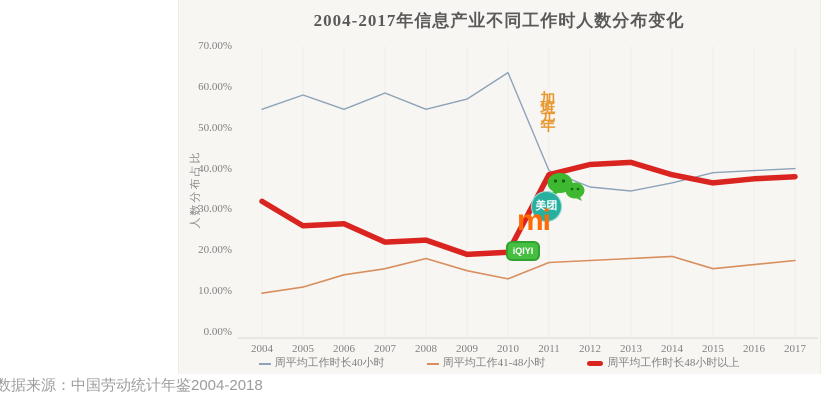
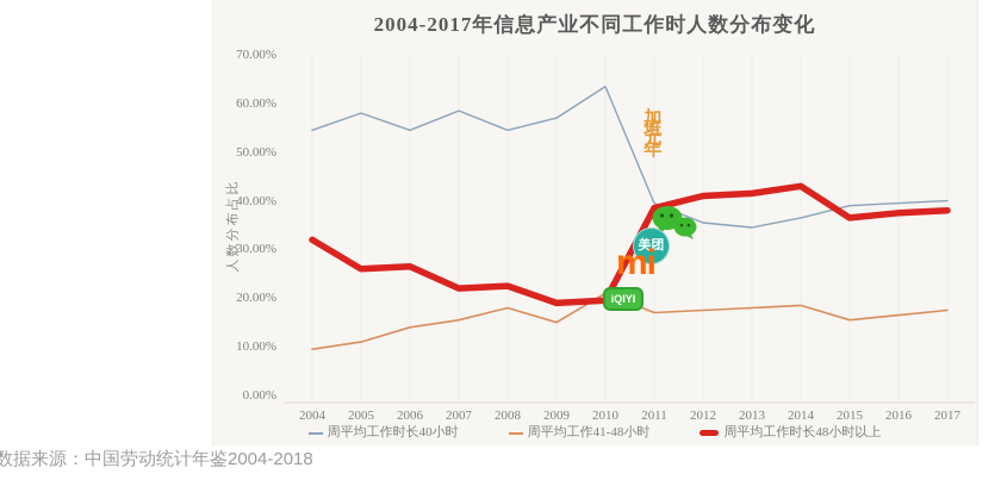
周平均工作41-48小时/2010: 13% -> 21%
周平均工作时长48小时以上/2014: 38% -> 43%
